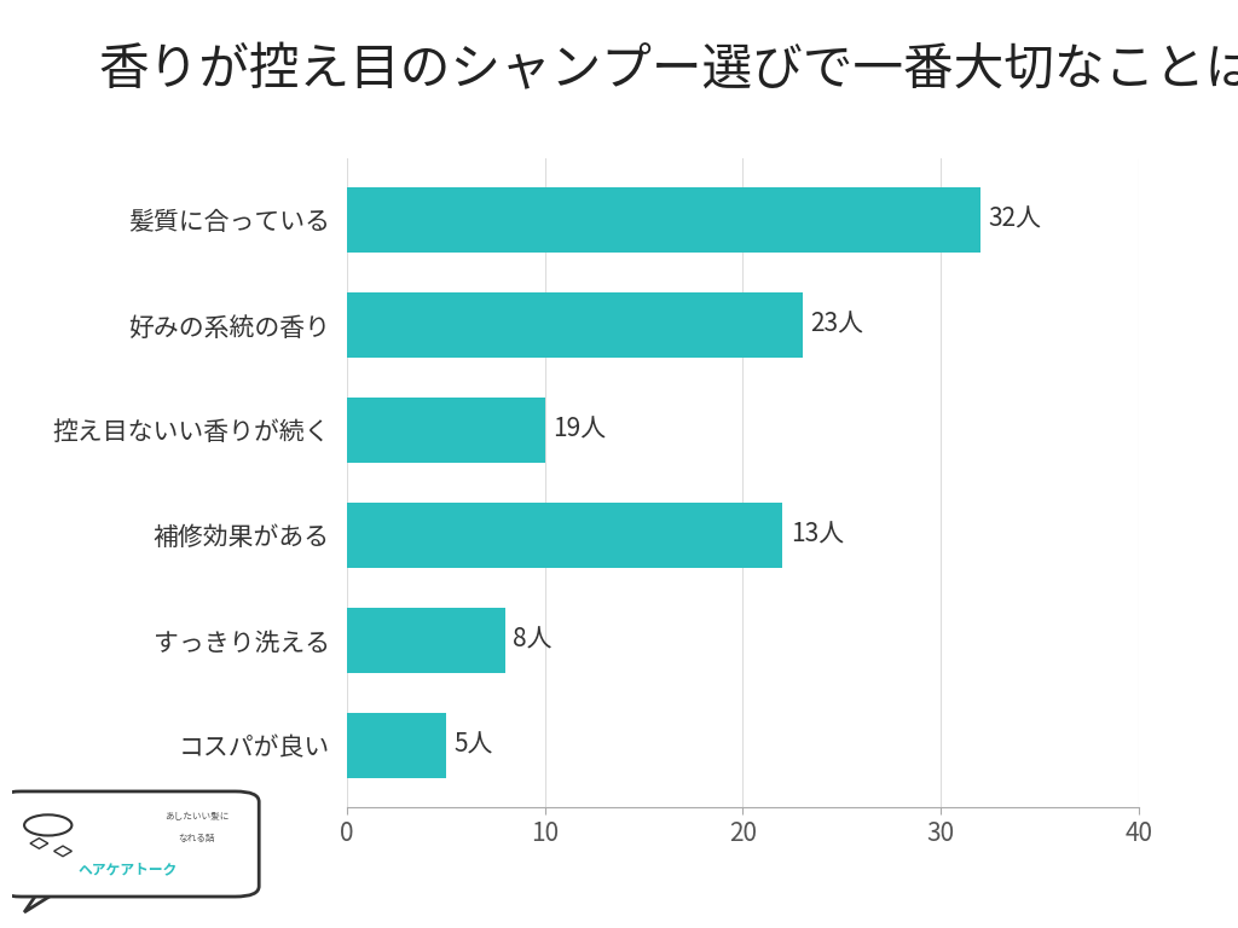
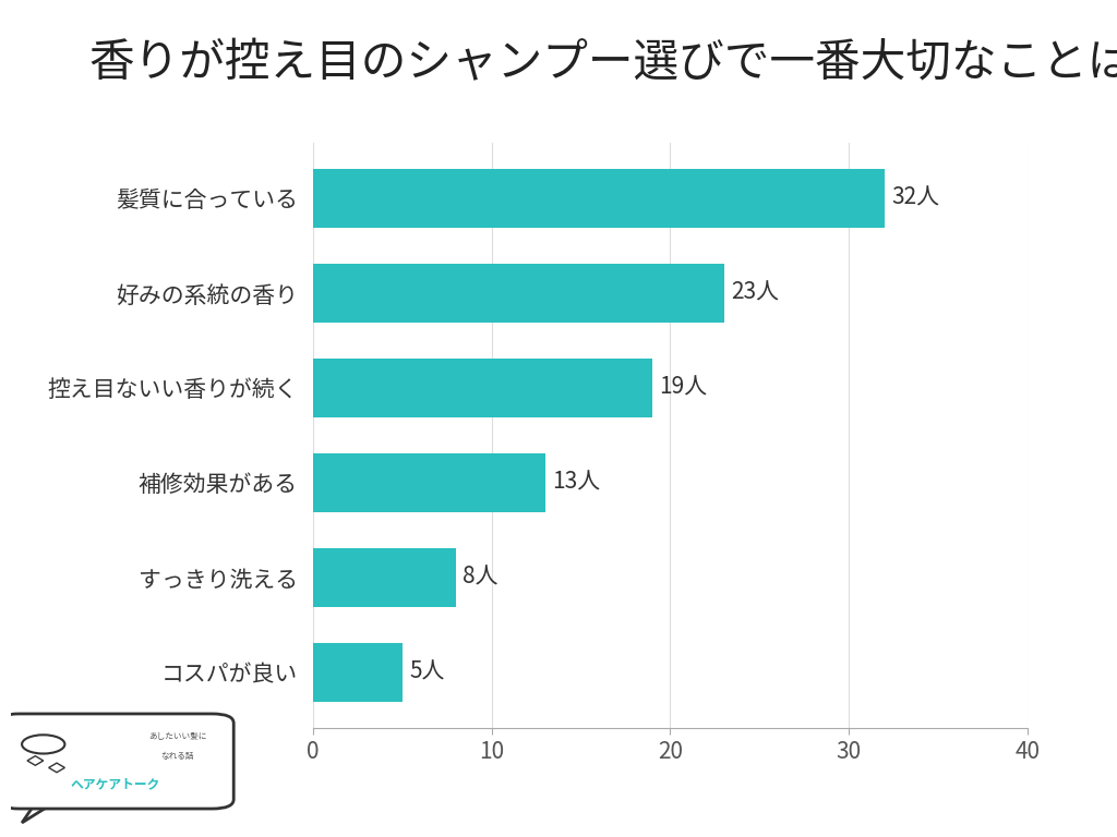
控え目ないい香りが続く: 10 -> 19
補修効果がある: 22 -> 13
